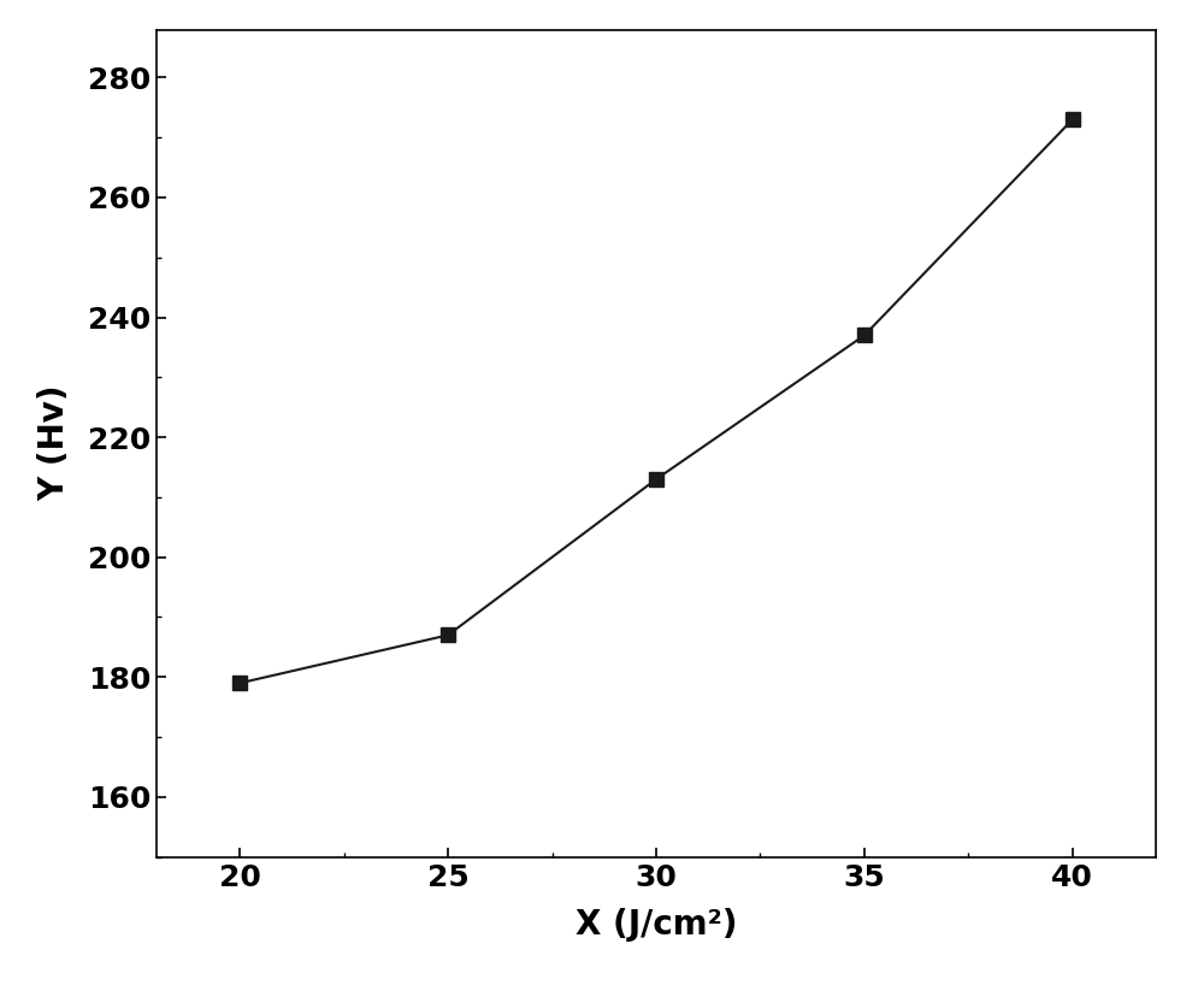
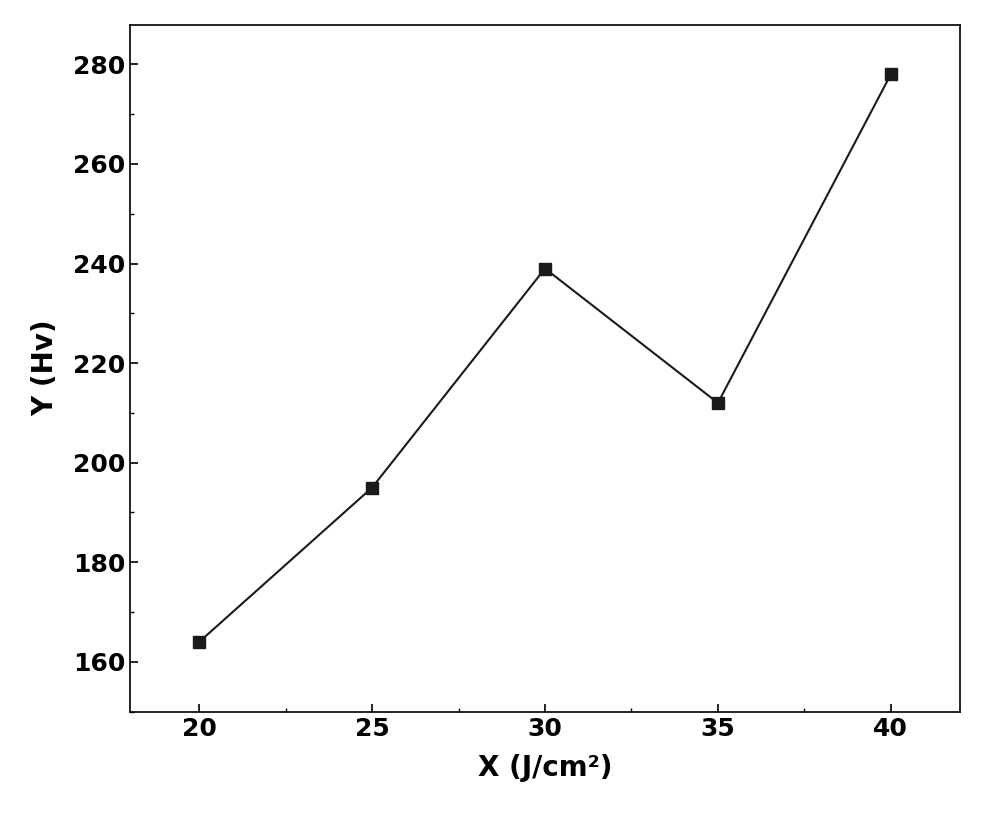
20: 179 -> 164
25: 187 -> 195
30: 213 -> 239
35: 237 -> 212
40: 273 -> 278
